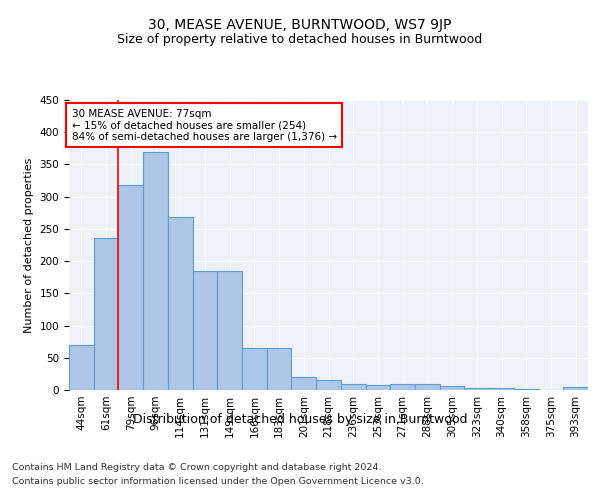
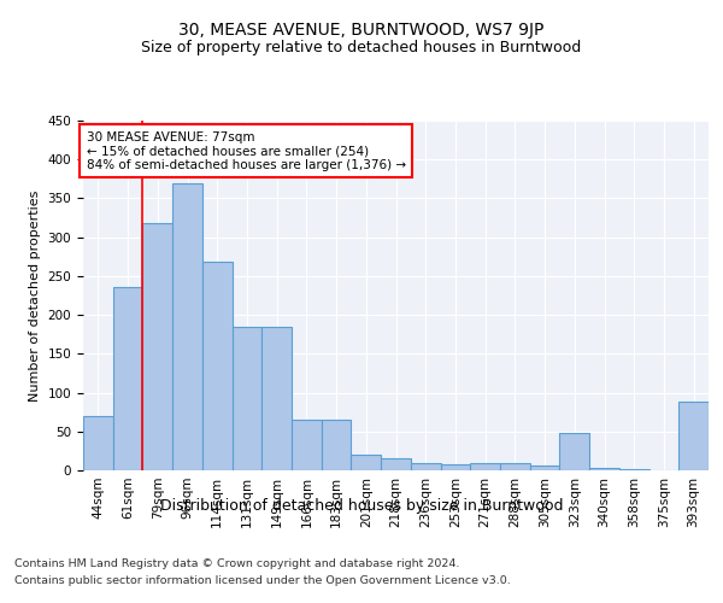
323sqm: 3 -> 48
393sqm: 4 -> 88
